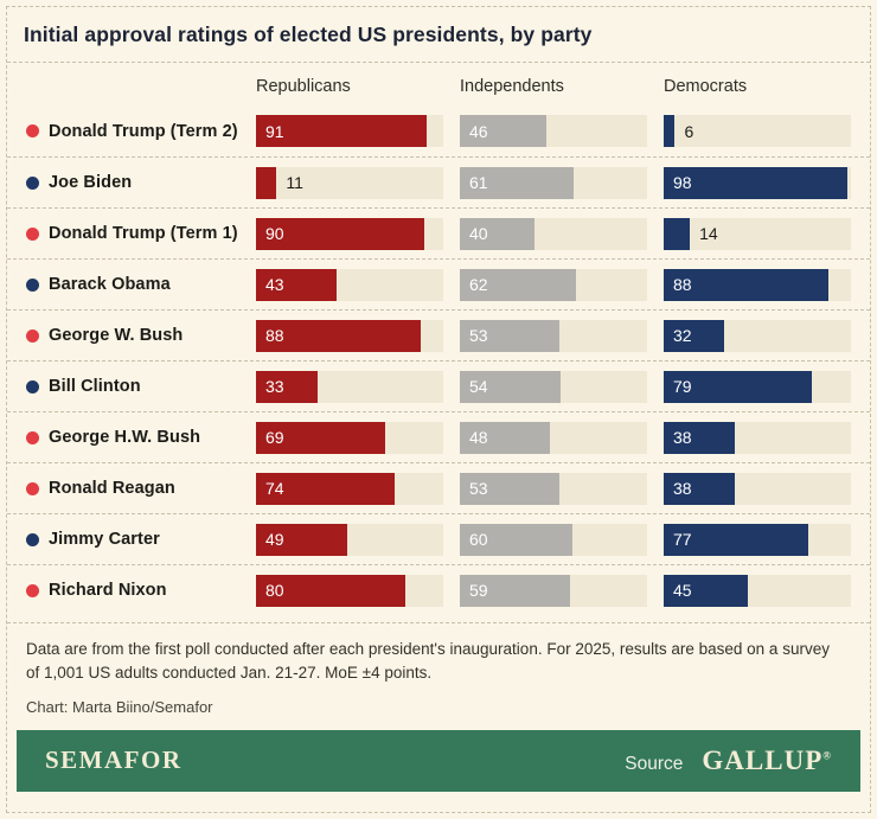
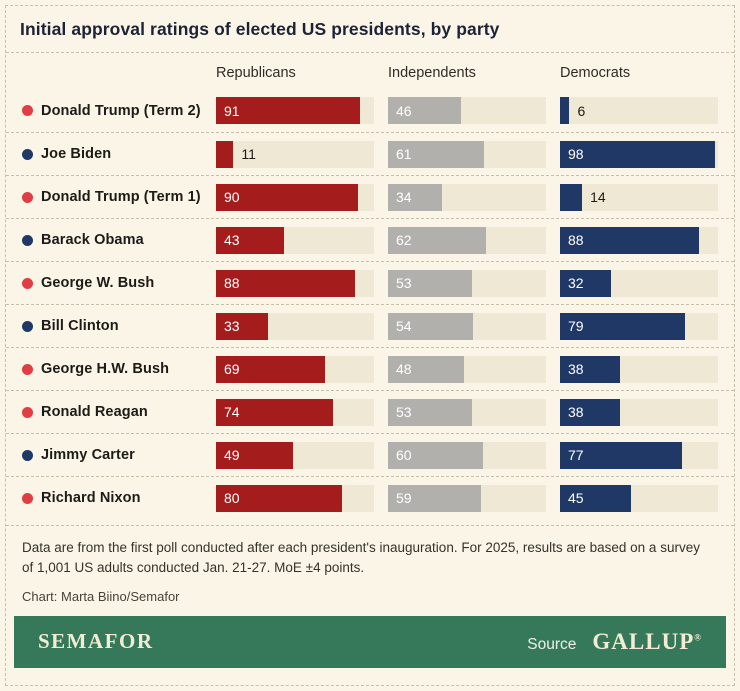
Independents/Donald Trump (Term 1): 40 -> 34
